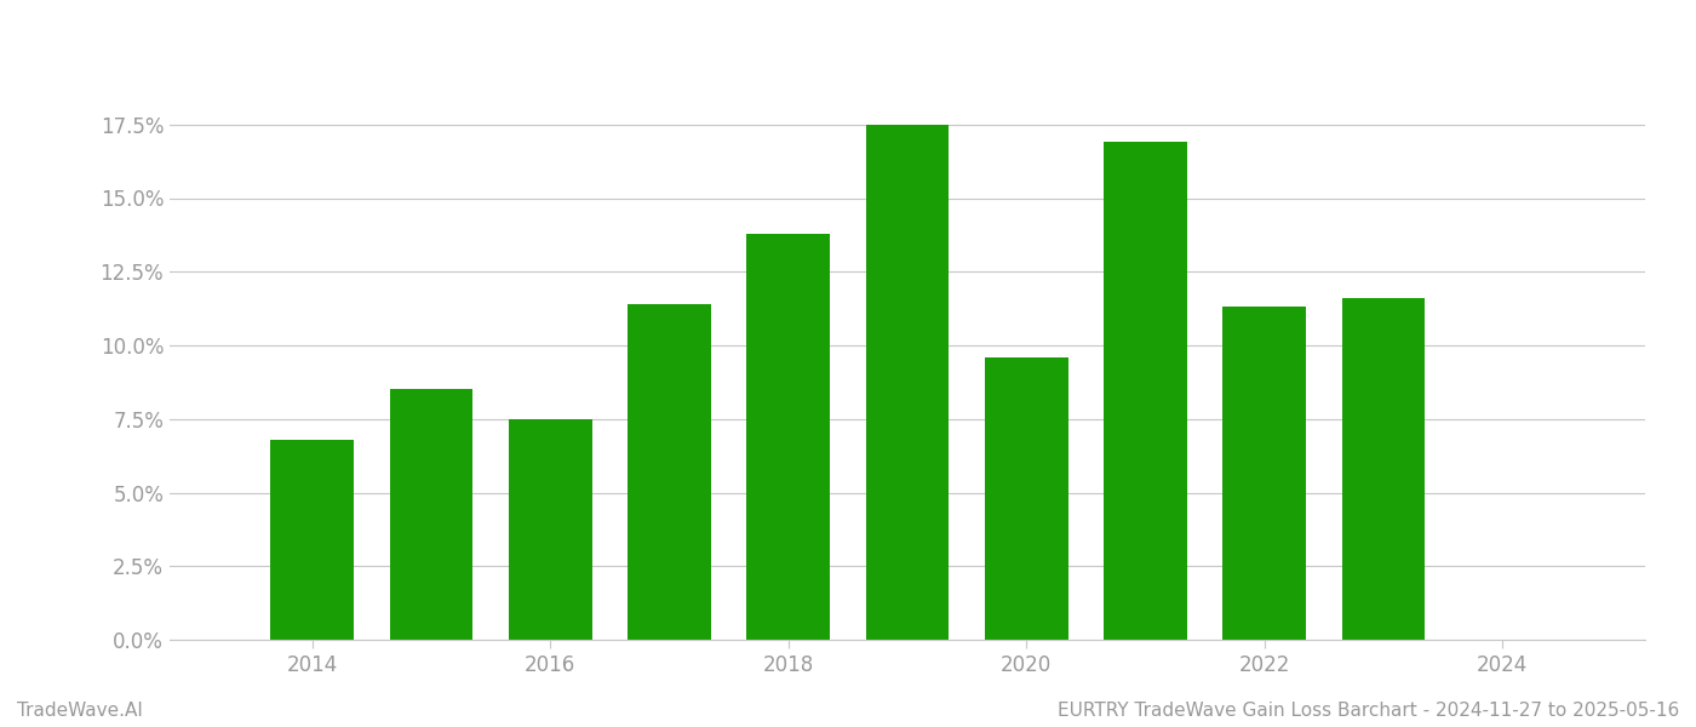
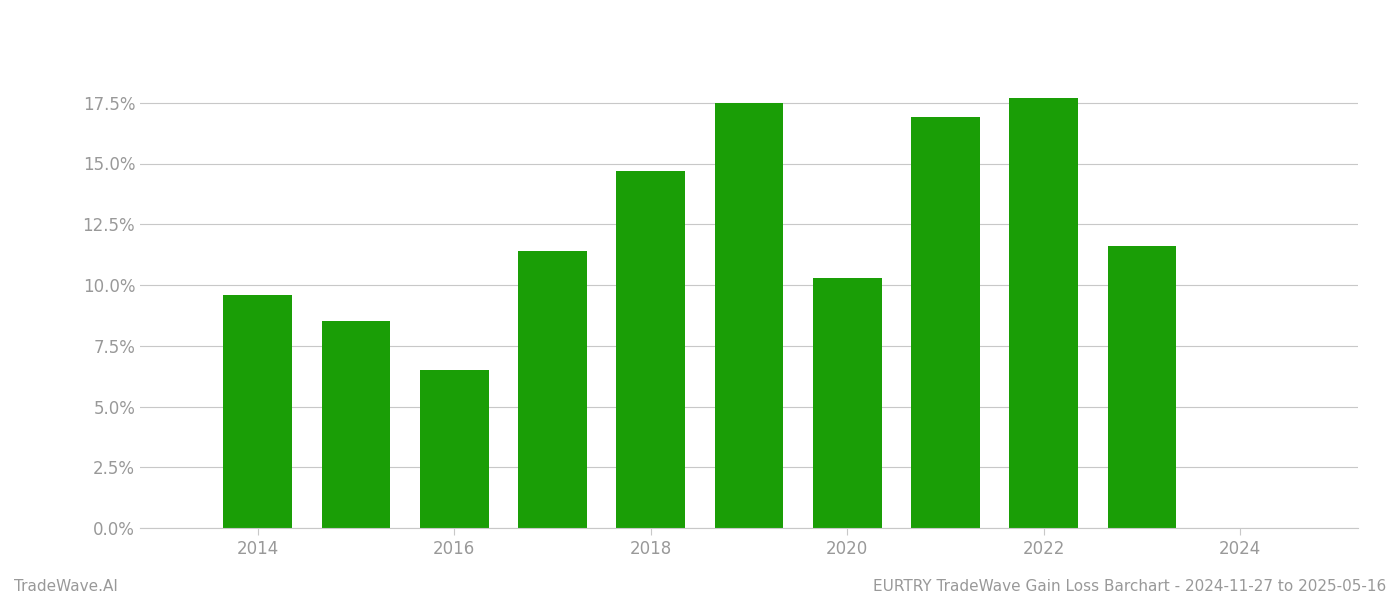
2014: 6.8% -> 9.6%
2016: 7.5% -> 6.5%
2018: 13.8% -> 14.7%
2020: 9.6% -> 10.3%
2022: 11.3% -> 17.7%
